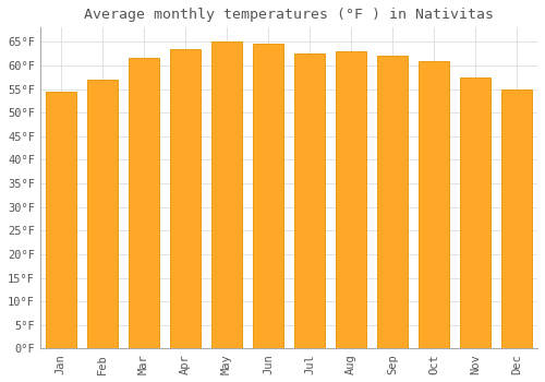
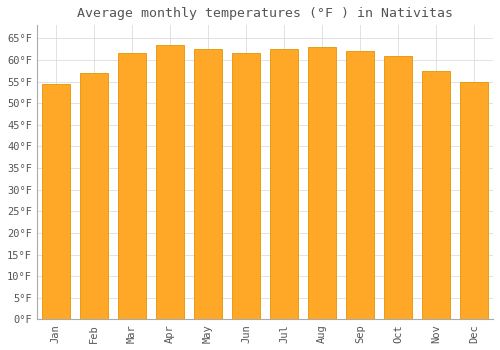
May: 65.0°F -> 62.5°F
Jun: 64.5°F -> 61.5°F
